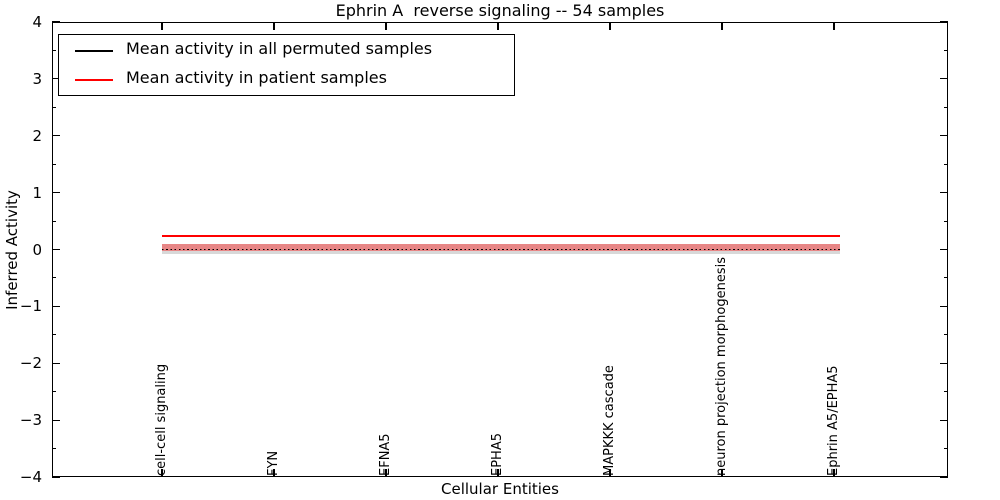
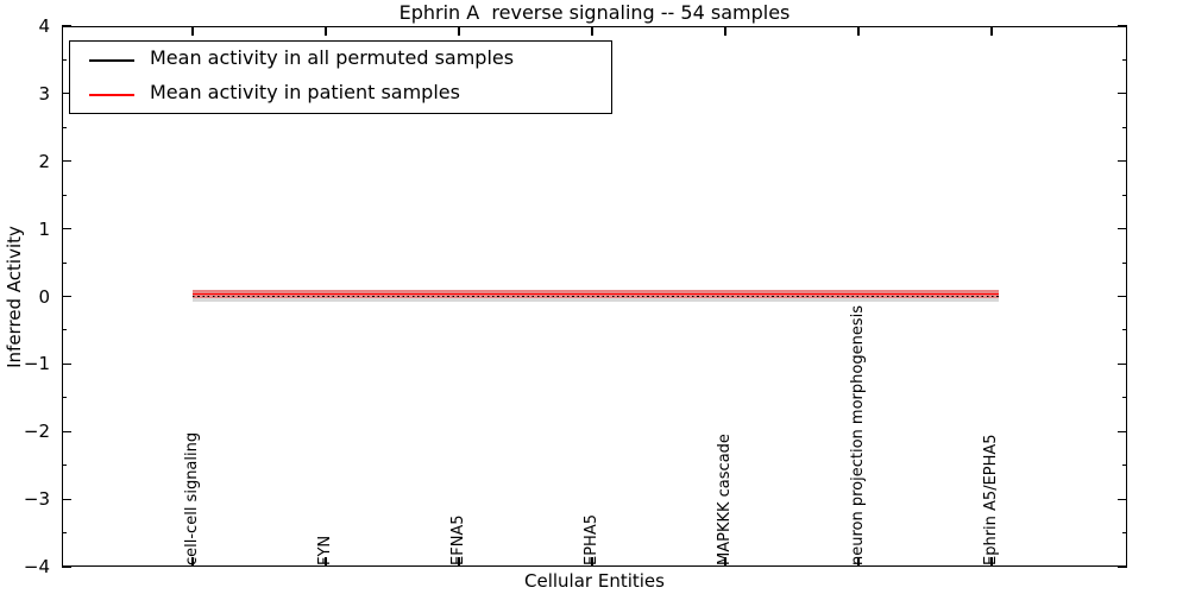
Mean activity in patient samples/Ephrin A5/EPHA5: 1.5 -> 0.1
